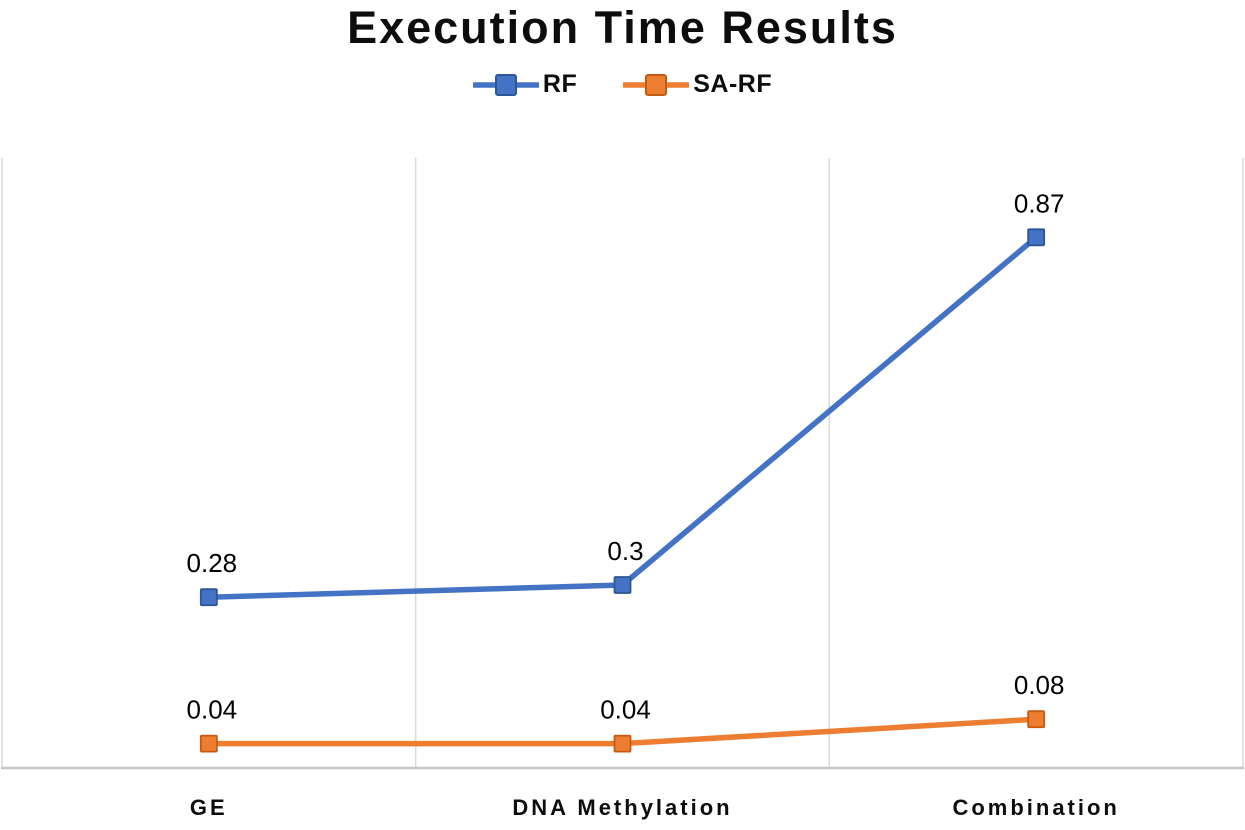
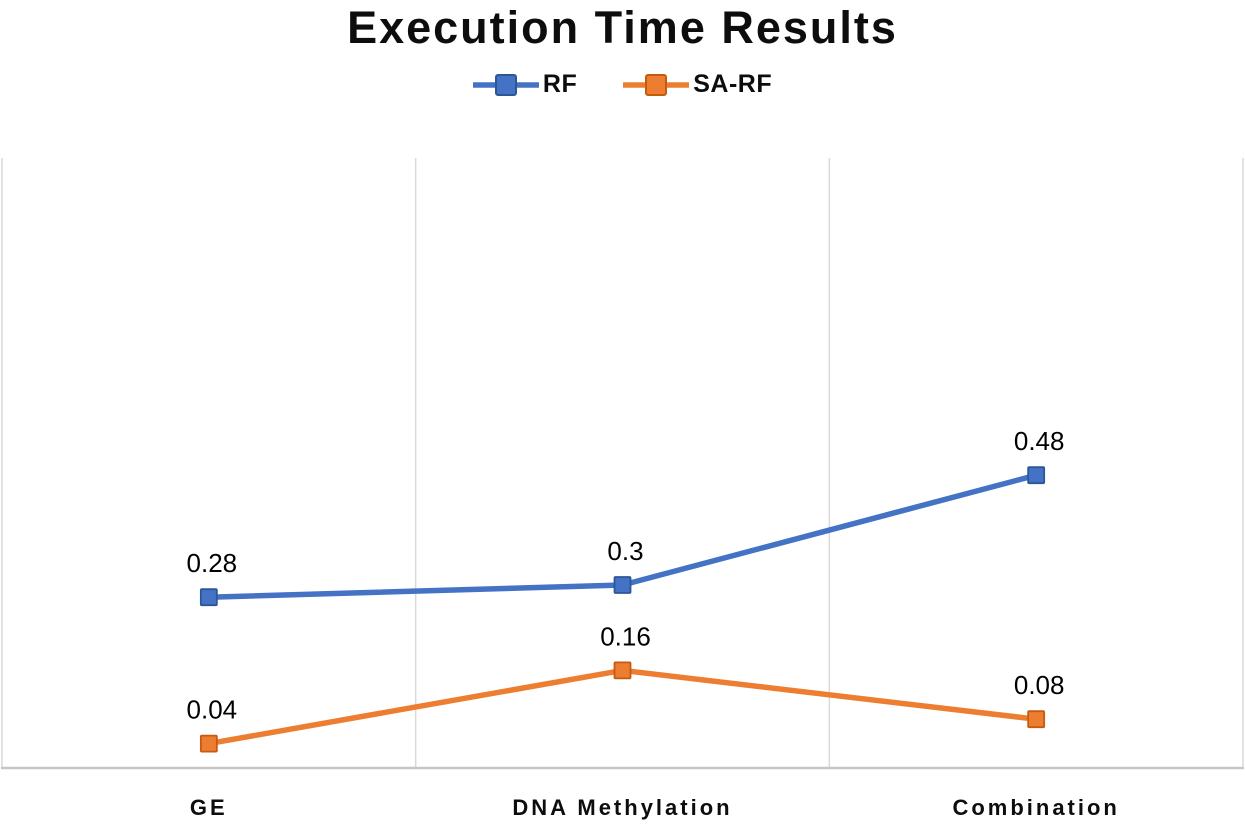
SA-RF/DNA Methylation: 0.04 -> 0.16
RF/Combination: 0.87 -> 0.48
